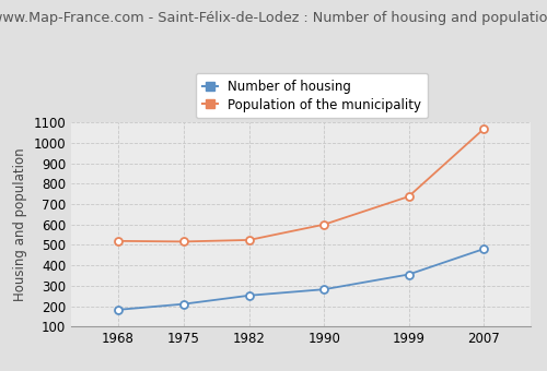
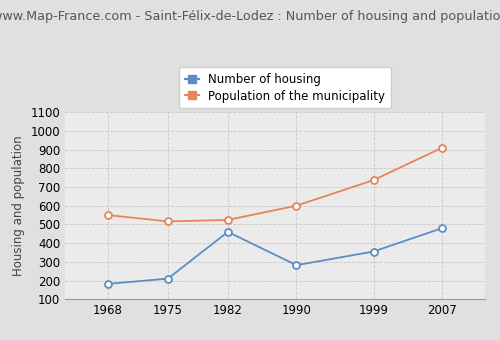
Population of the municipality/1968: 520 -> 550
Number of housing/1982: 250 -> 460
Population of the municipality/2007: 1070 -> 910
